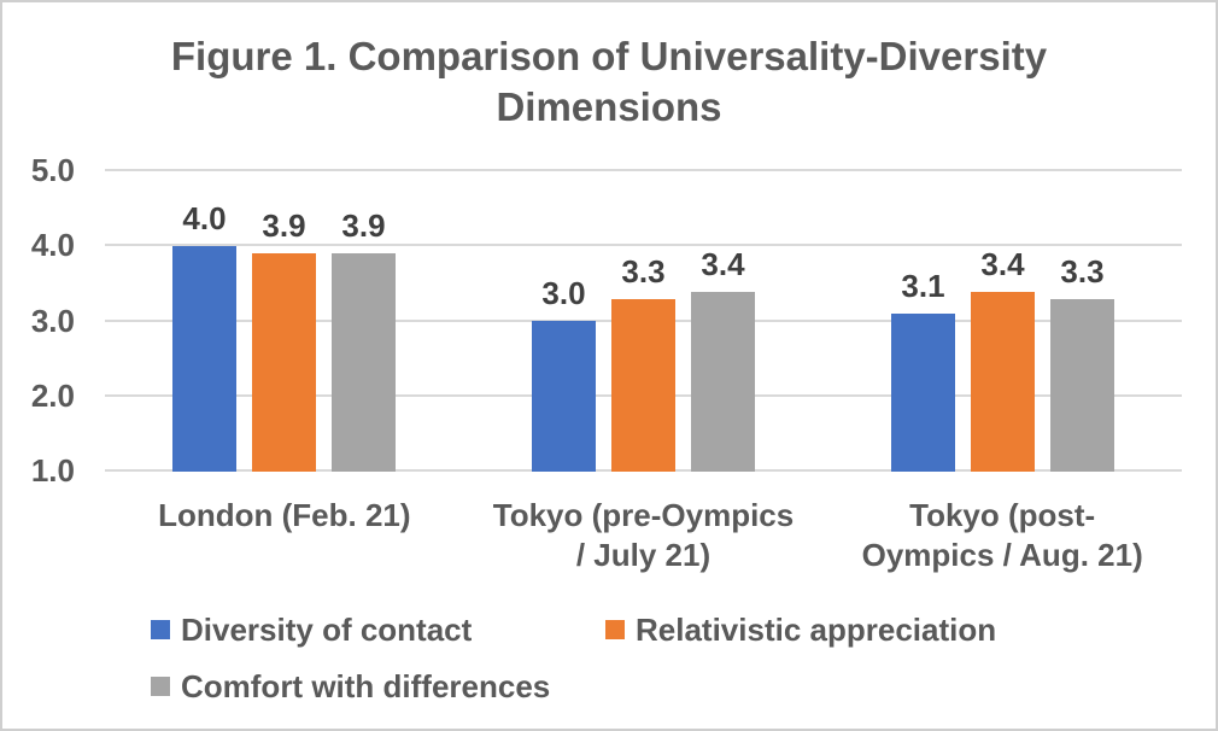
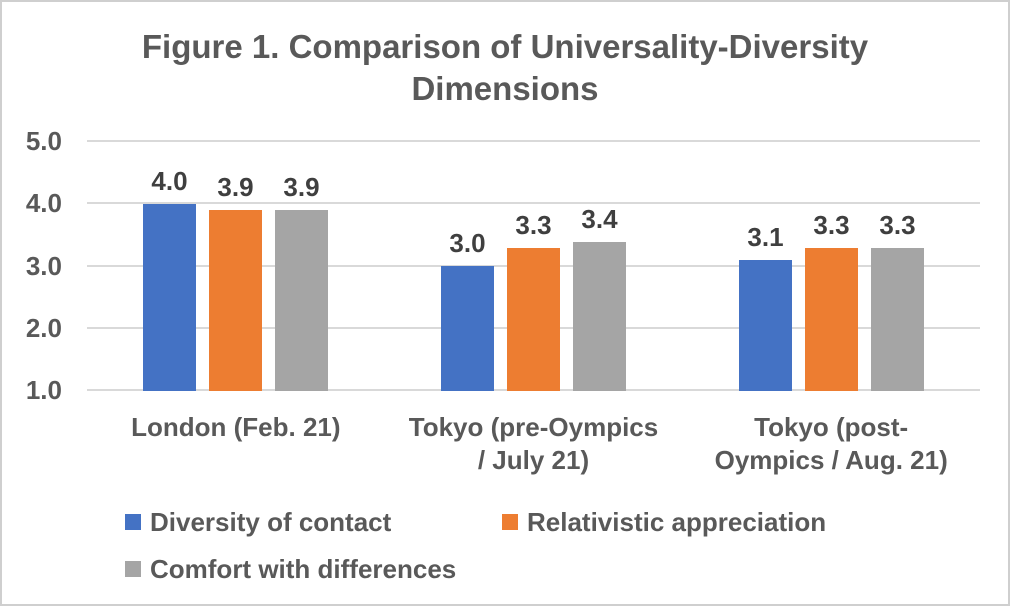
Relativistic appreciation/Tokyo (post-Oympics / Aug. 21): 3.4 -> 3.3
